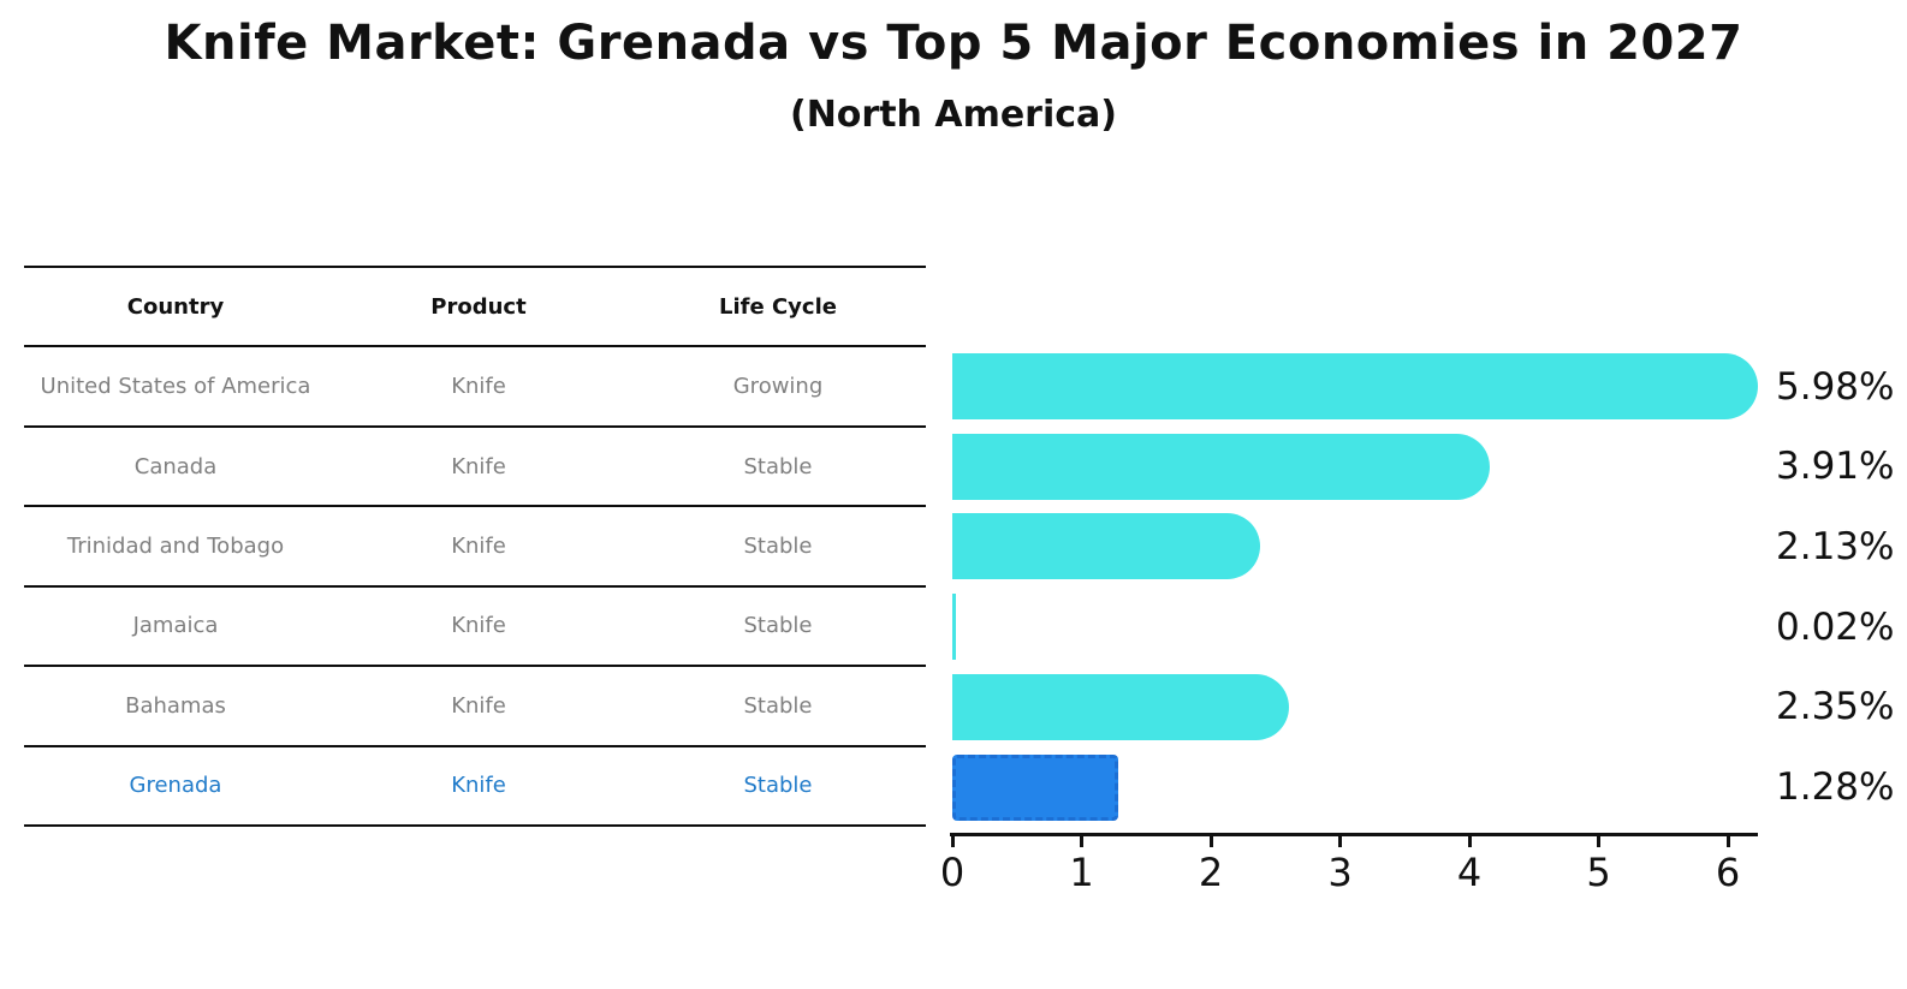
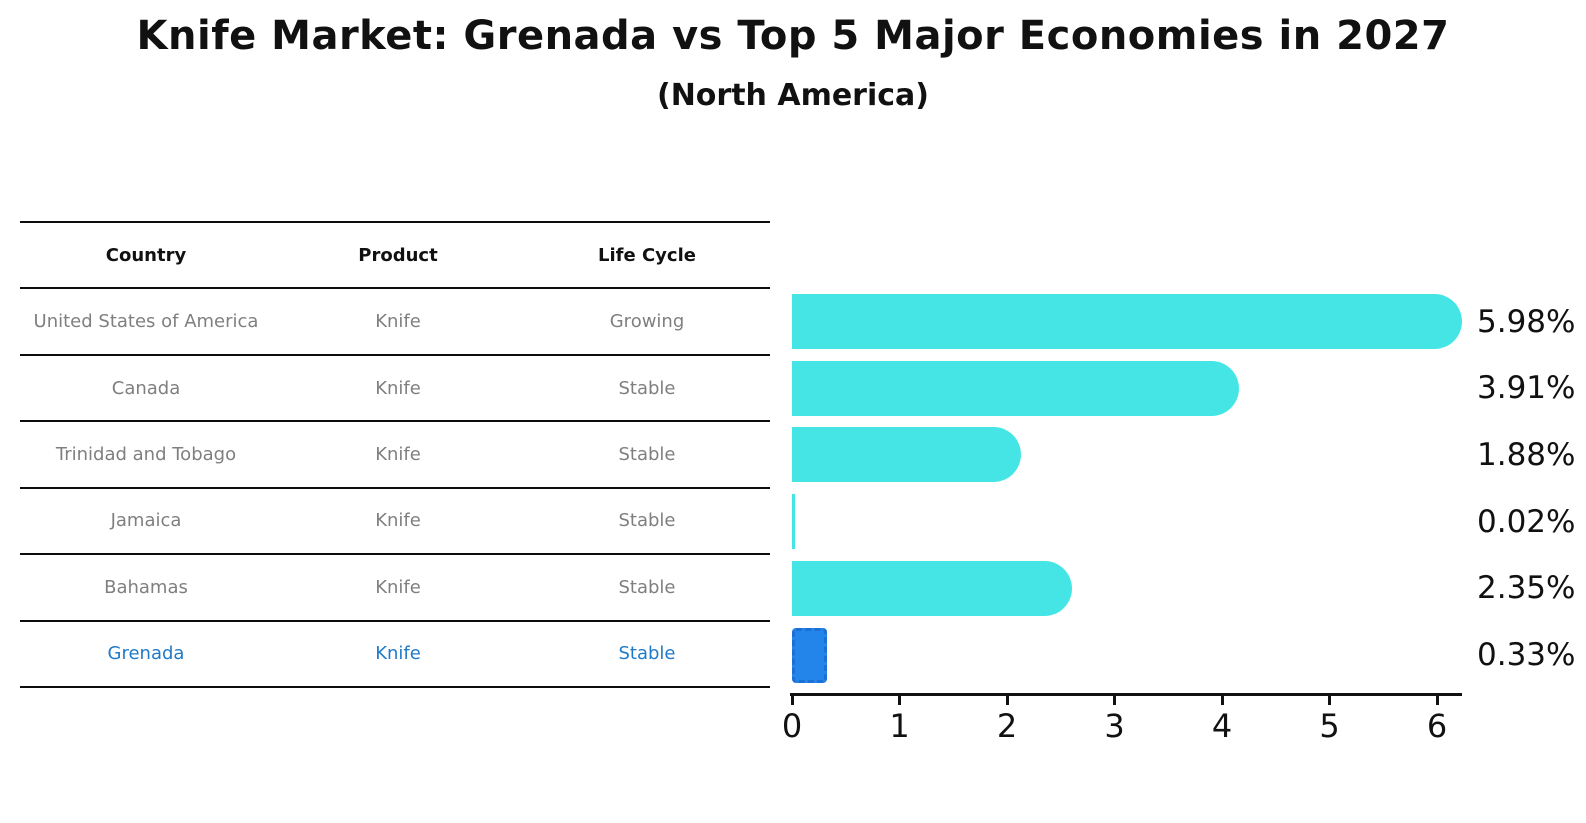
Trinidad and Tobago: 2.13% -> 1.88%
Grenada: 1.28% -> 0.33%
